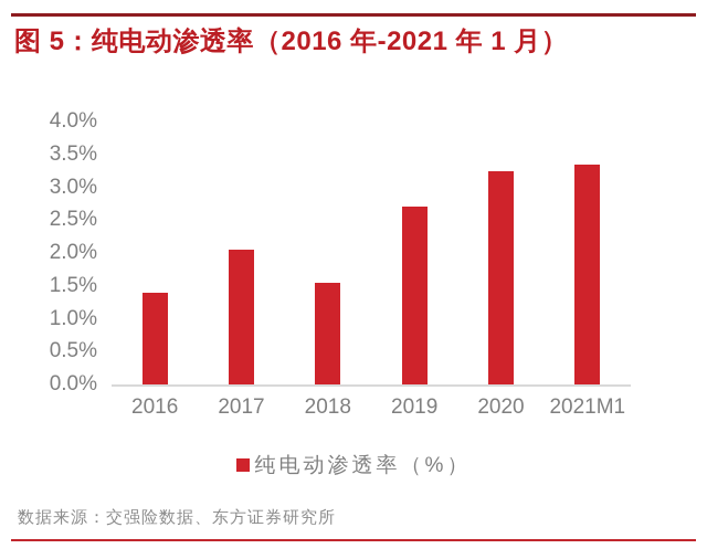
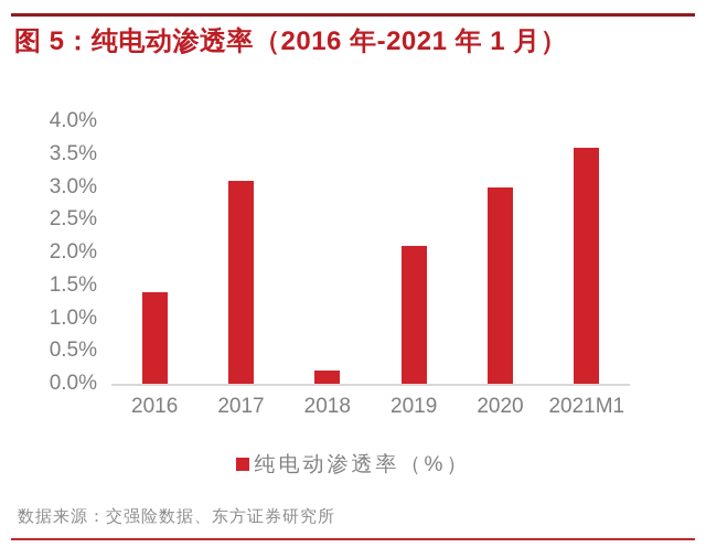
2017: 2.0% -> 3.1%
2018: 1.6% -> 0.2%
2019: 2.7% -> 2.1%
2020: 3.2% -> 3.0%
2021M1: 3.4% -> 3.6%
